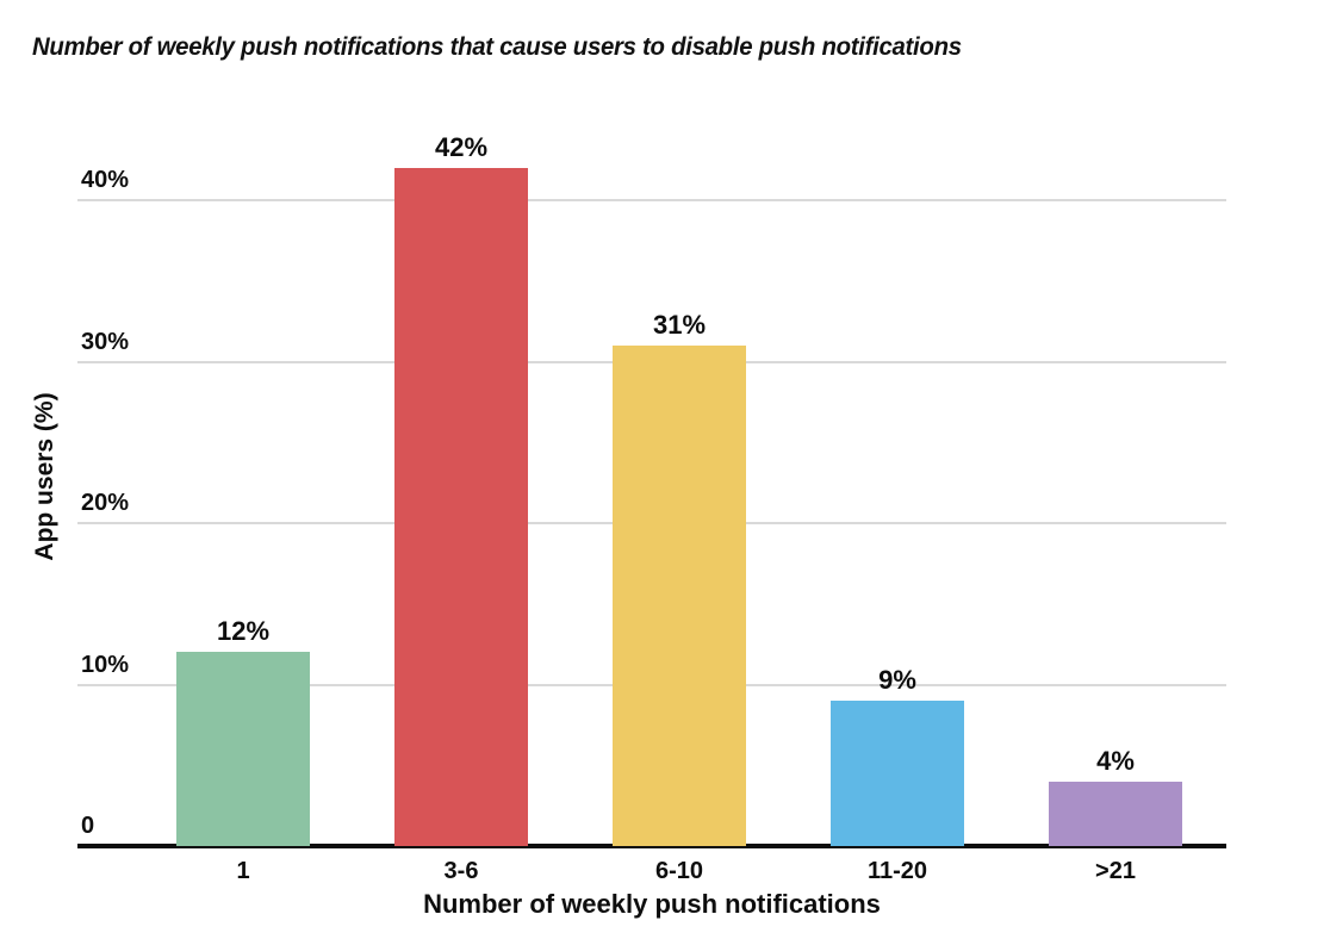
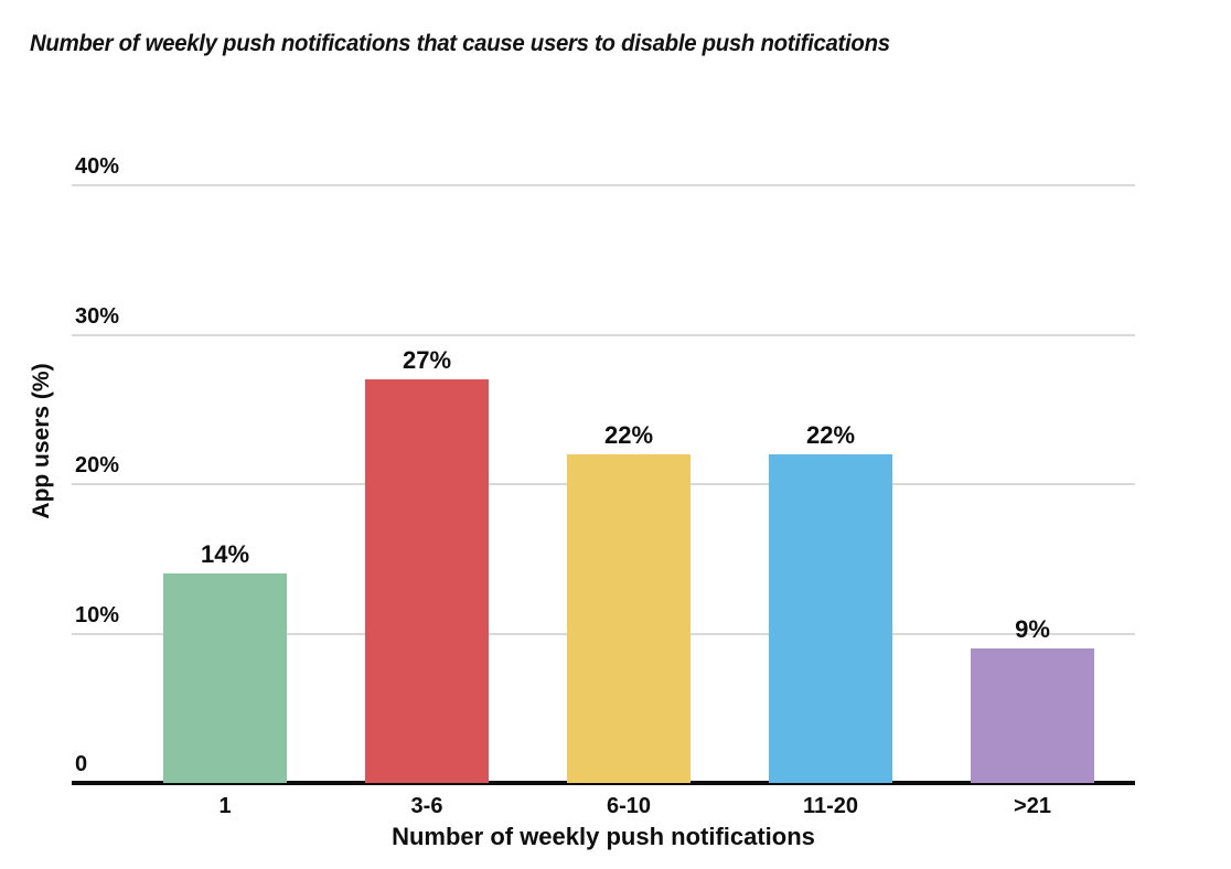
1: 12% -> 14%
3-6: 42% -> 27%
6-10: 31% -> 22%
11-20: 9% -> 22%
>21: 4% -> 9%
